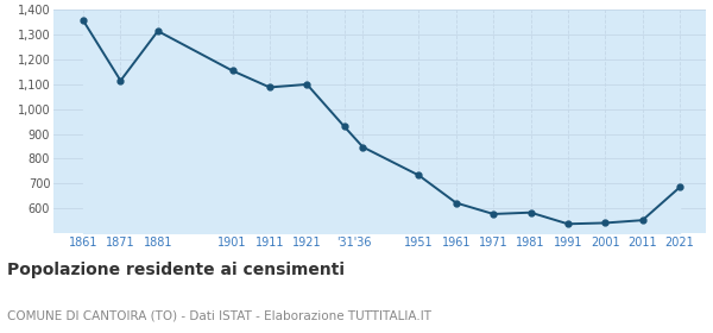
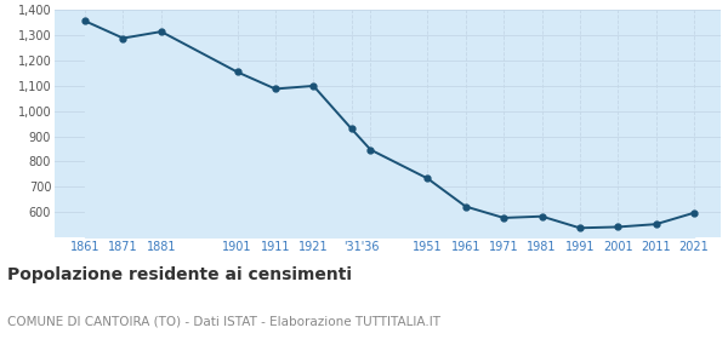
1871: 1,115 -> 1,289
2021: 685 -> 597
